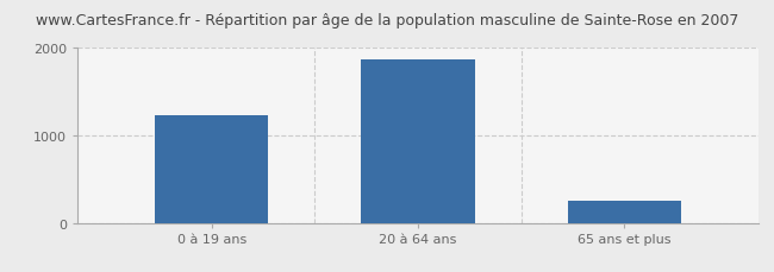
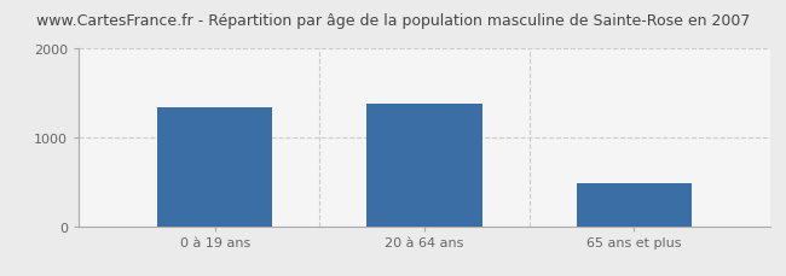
0 à 19 ans: 1230 -> 1340
20 à 64 ans: 1870 -> 1380
65 ans et plus: 250 -> 480
